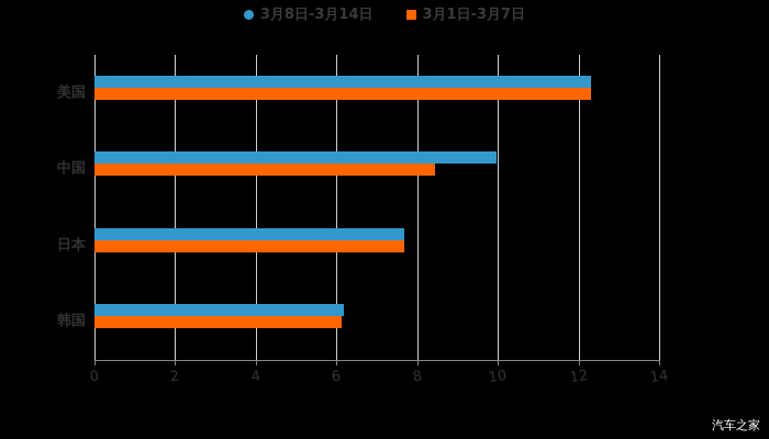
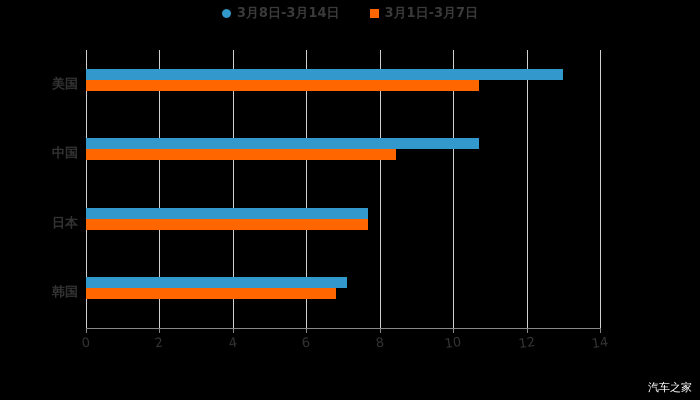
3月8日-3月14日/美国: 12.3 -> 13.0
3月1日-3月7日/美国: 12.3 -> 10.7
3月8日-3月14日/中国: 10.0 -> 10.7
3月8日-3月14日/韩国: 6.2 -> 7.1
3月1日-3月7日/韩国: 6.1 -> 6.8
